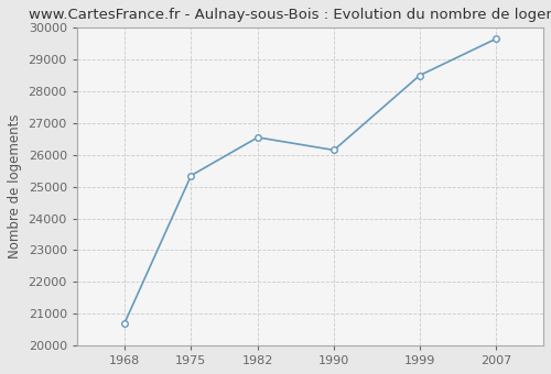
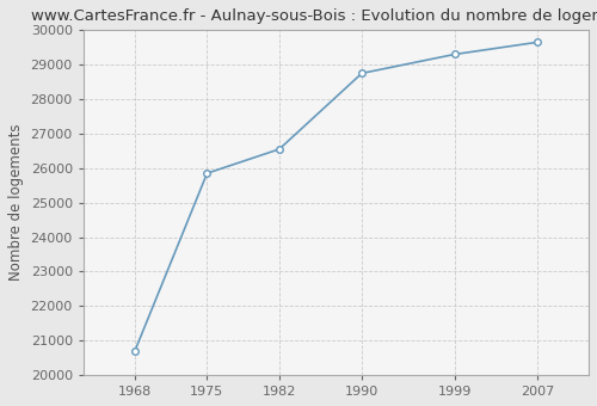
1975: 25350 -> 25850
1990: 26150 -> 28750
1999: 28500 -> 29300
